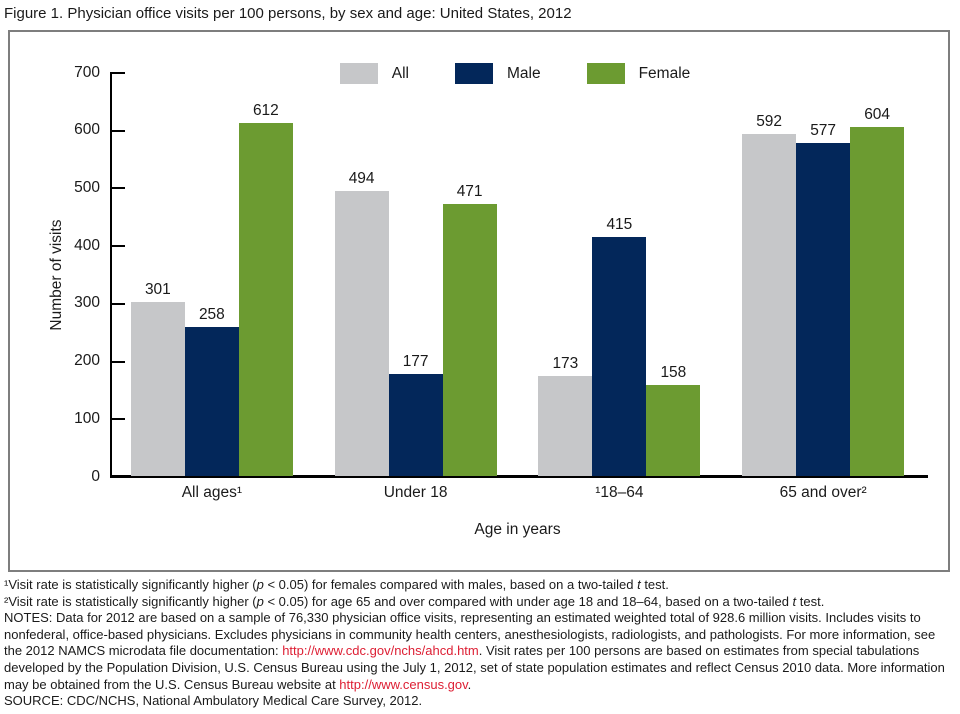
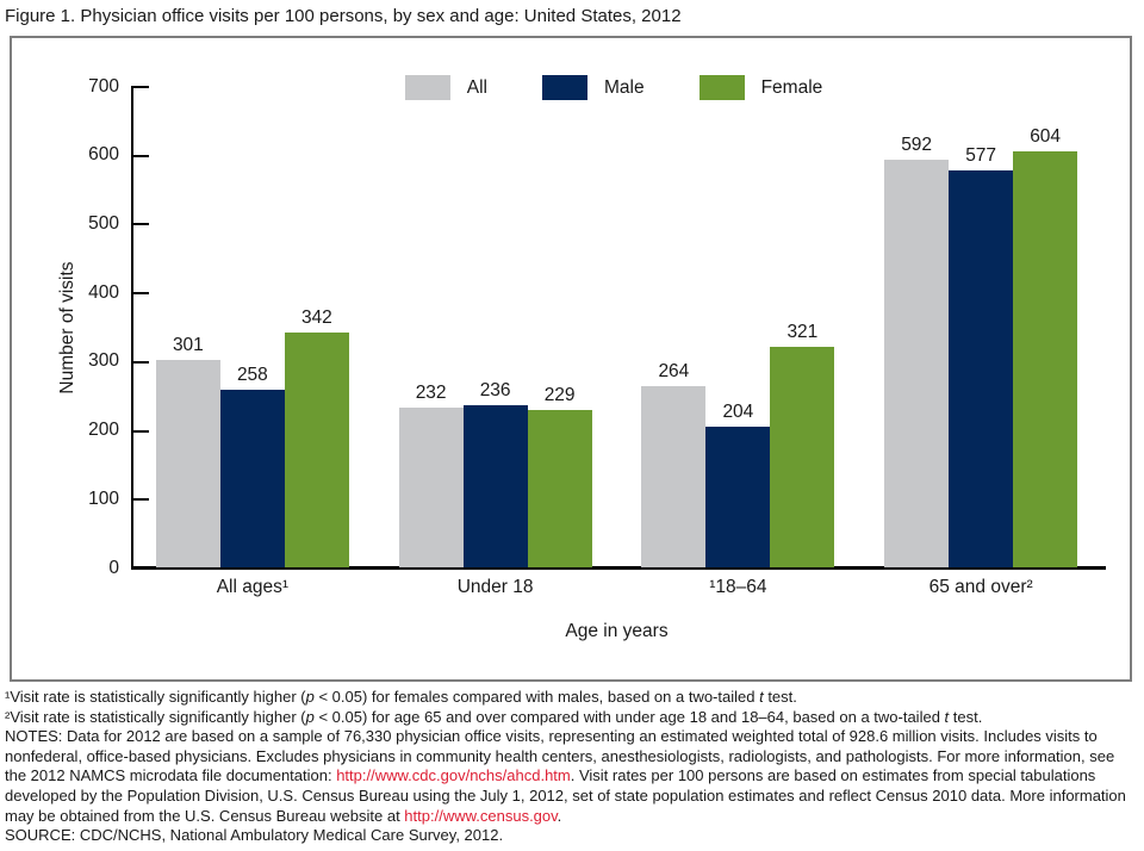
Female/All ages¹: 612 -> 342
All/Under 18: 494 -> 232
Male/Under 18: 177 -> 236
Female/Under 18: 471 -> 229
All/¹18–64: 173 -> 264
Male/¹18–64: 415 -> 204
Female/¹18–64: 158 -> 321
